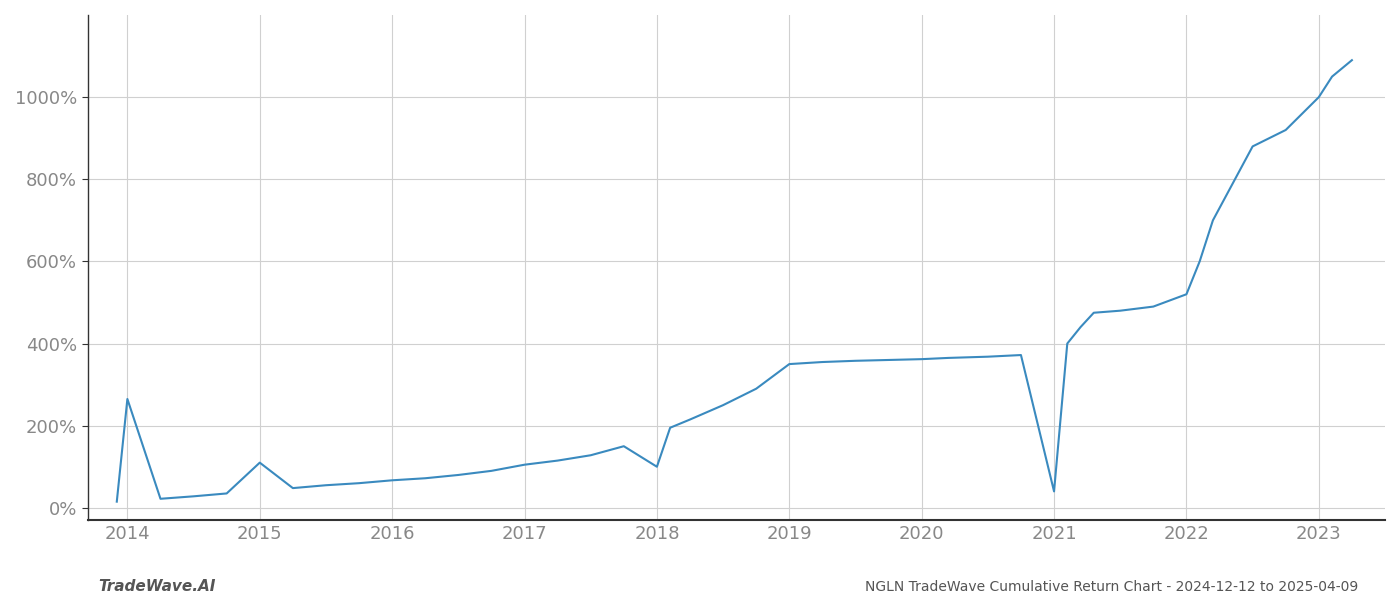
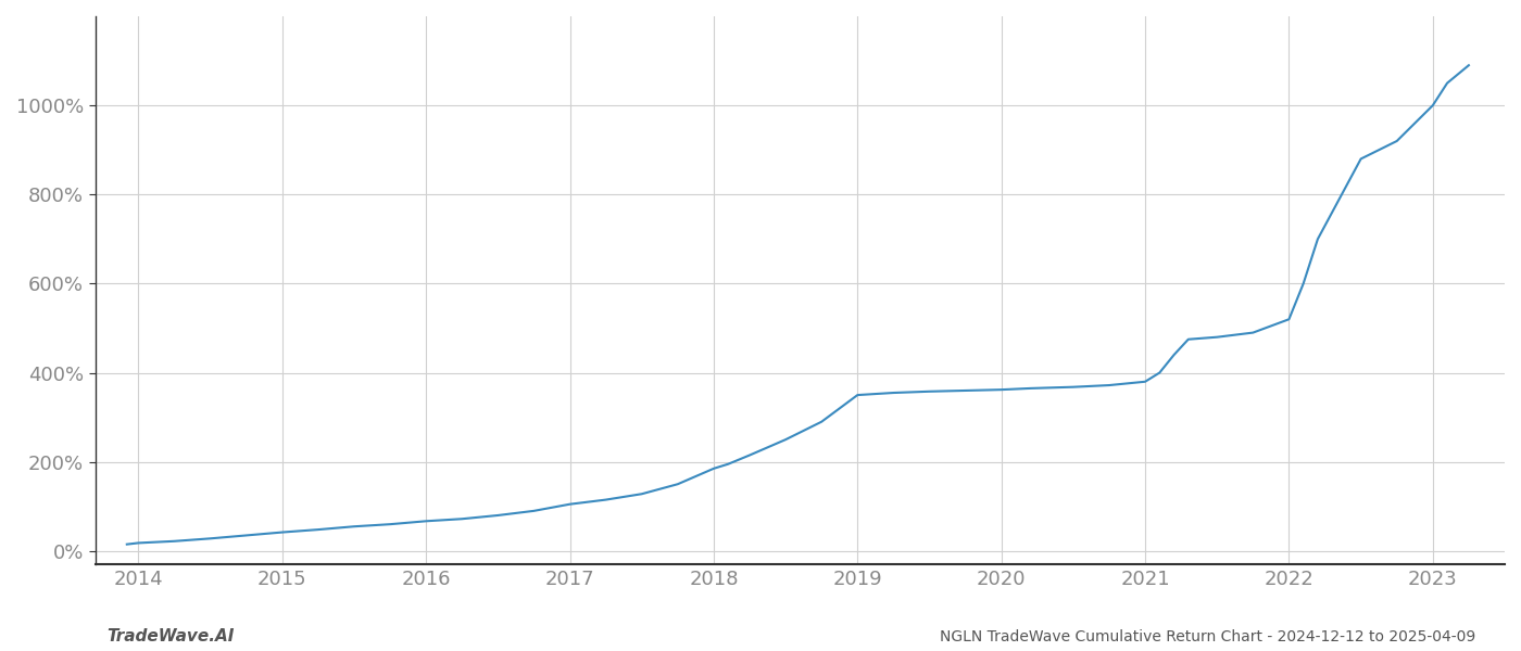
2014: 265% -> 18%
2015: 110% -> 42%
2018: 100% -> 185%
2021: 40% -> 380%
